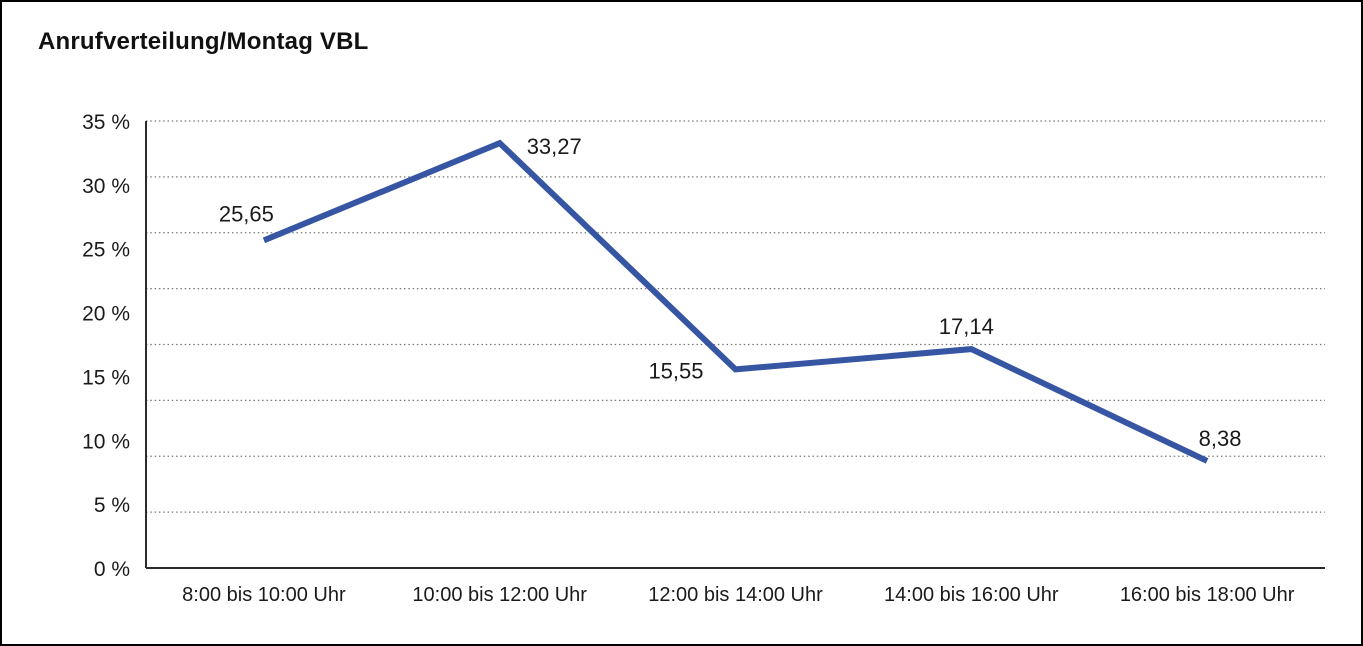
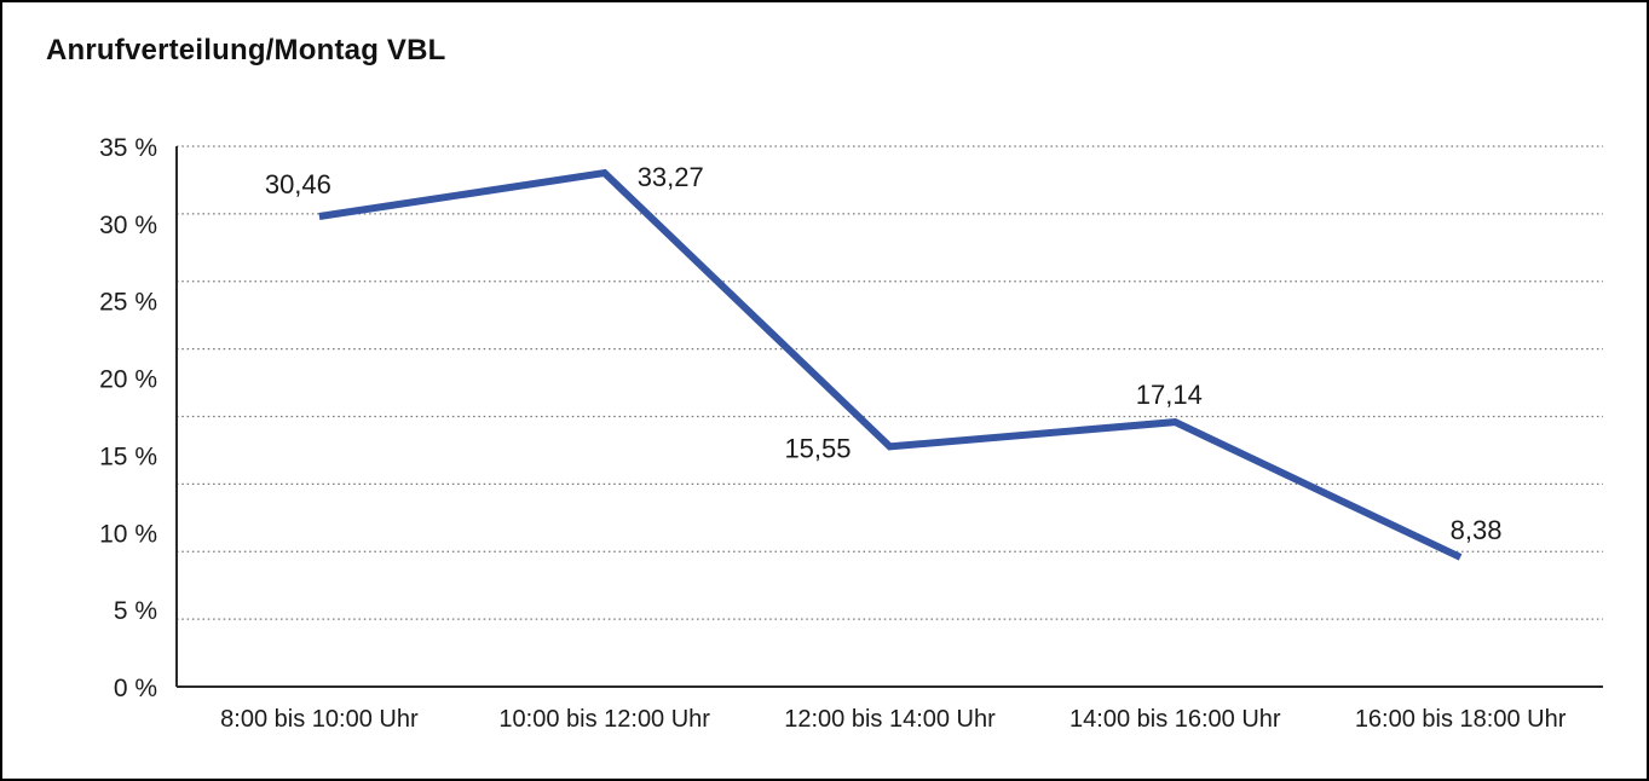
8:00 bis 10:00 Uhr: 25,65 -> 30,46
